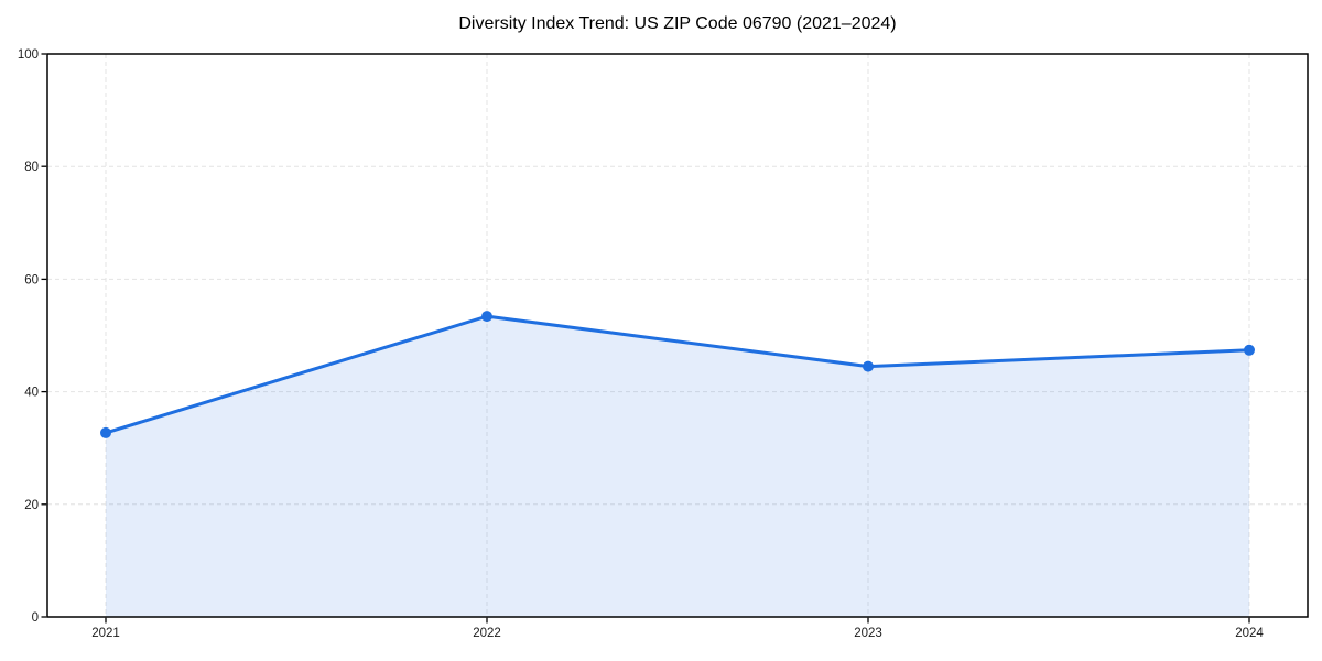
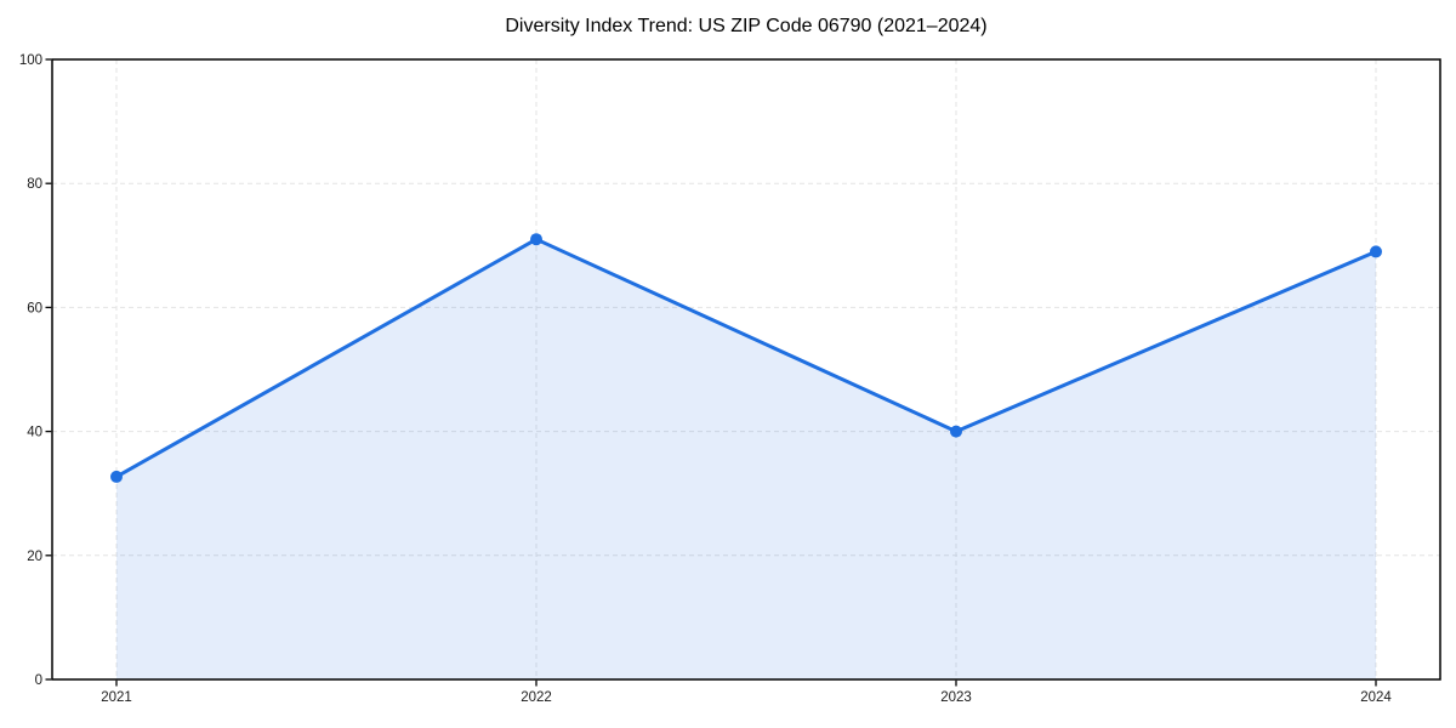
2022: 53 -> 71
2023: 44 -> 40
2024: 47 -> 69
